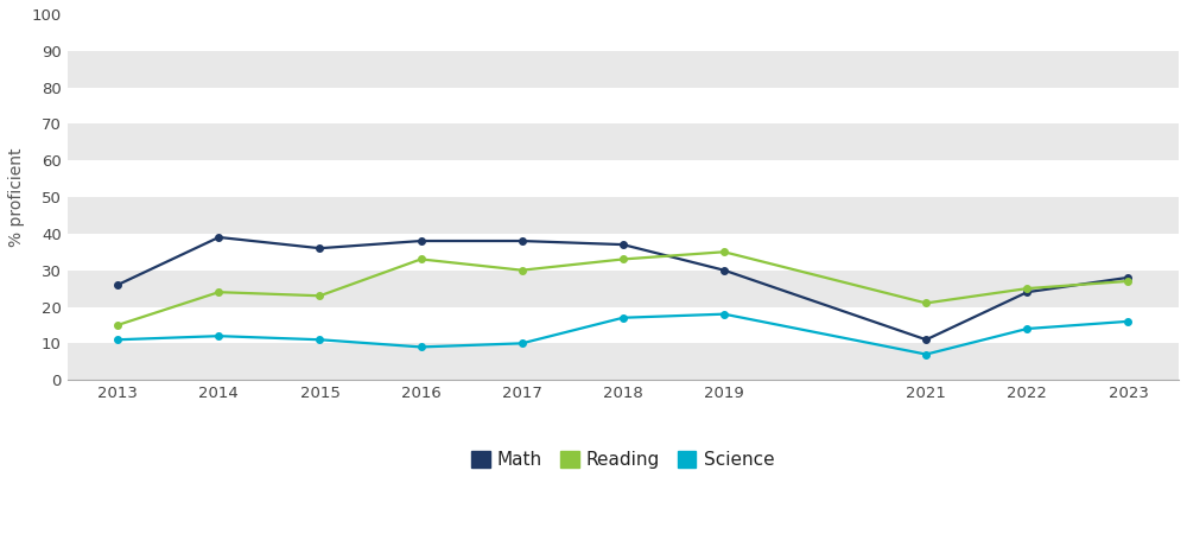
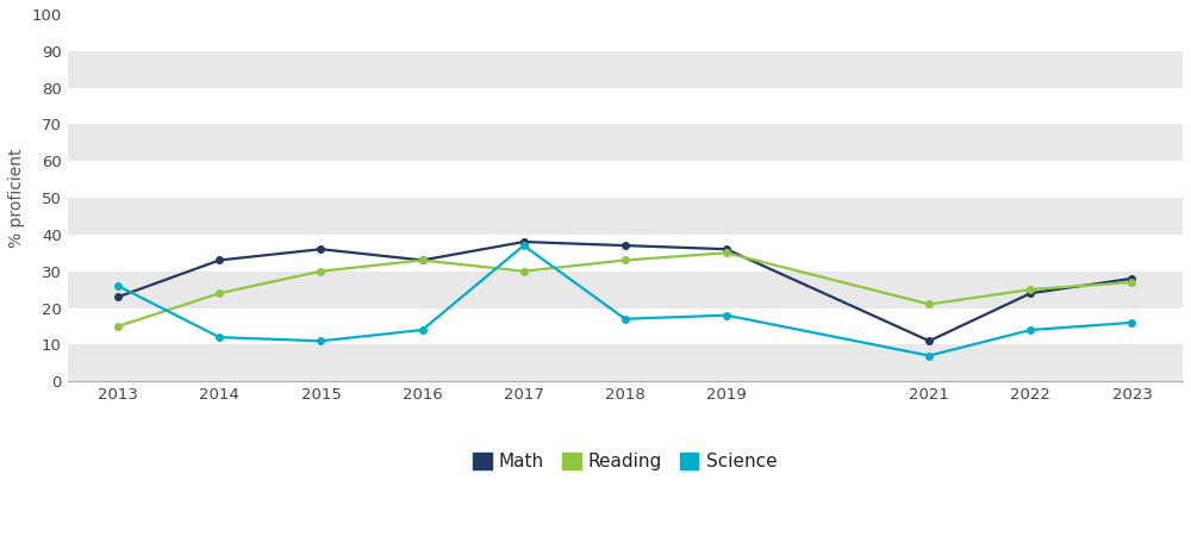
Math/2013: 26 -> 23
Science/2013: 11 -> 26
Math/2014: 39 -> 33
Reading/2015: 23 -> 30
Math/2016: 38 -> 33
Science/2016: 9 -> 14
Science/2017: 10 -> 37
Math/2019: 30 -> 36
